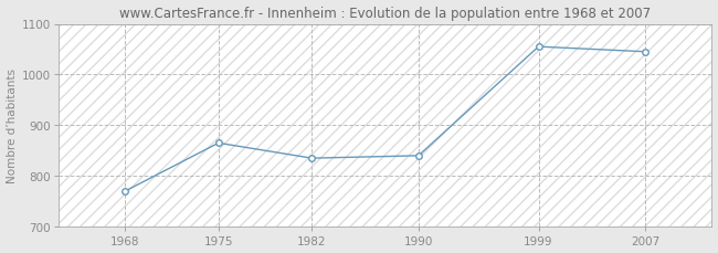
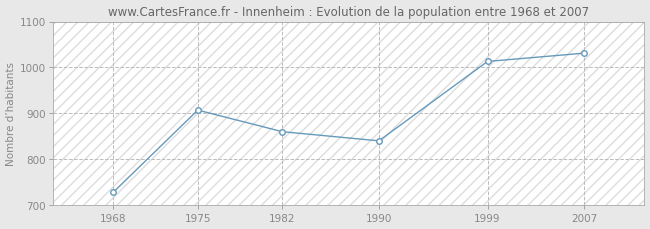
1968: 770 -> 728
1975: 865 -> 907
1982: 835 -> 860
1999: 1055 -> 1013
2007: 1045 -> 1031
